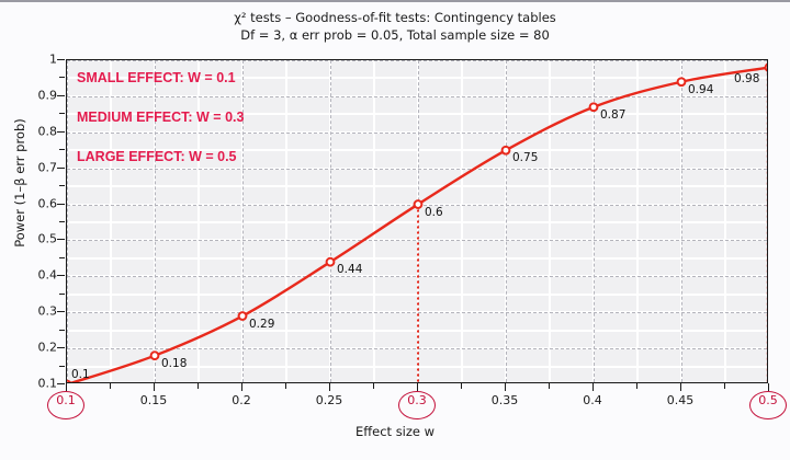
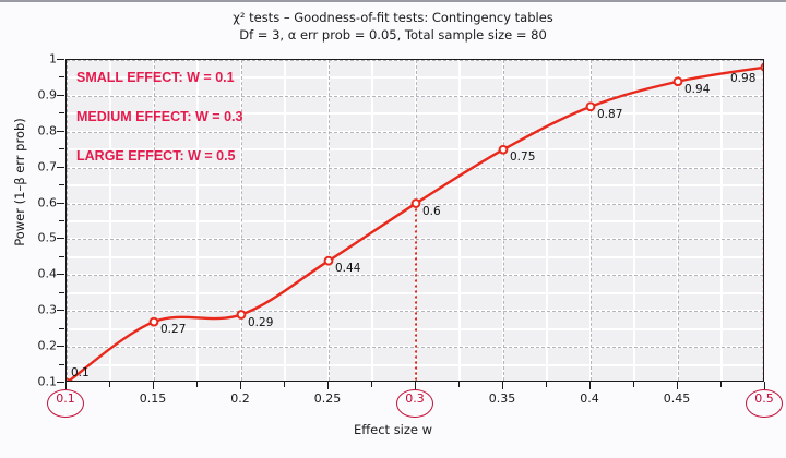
0.15: 0.18 -> 0.27
